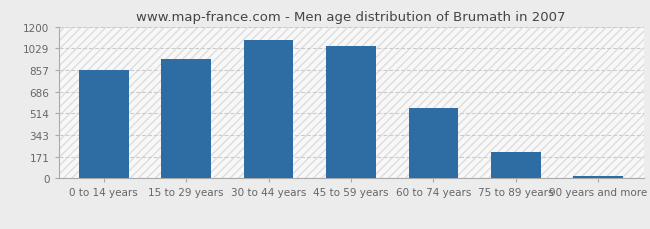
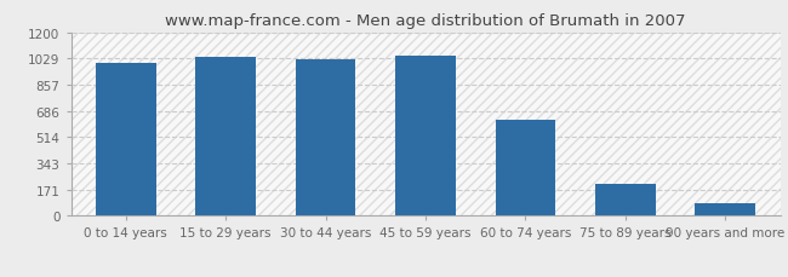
0 to 14 years: 860 -> 1000
15 to 29 years: 940 -> 1040
30 to 44 years: 1100 -> 1020
60 to 74 years: 550 -> 630
90 years and more: 20 -> 80
